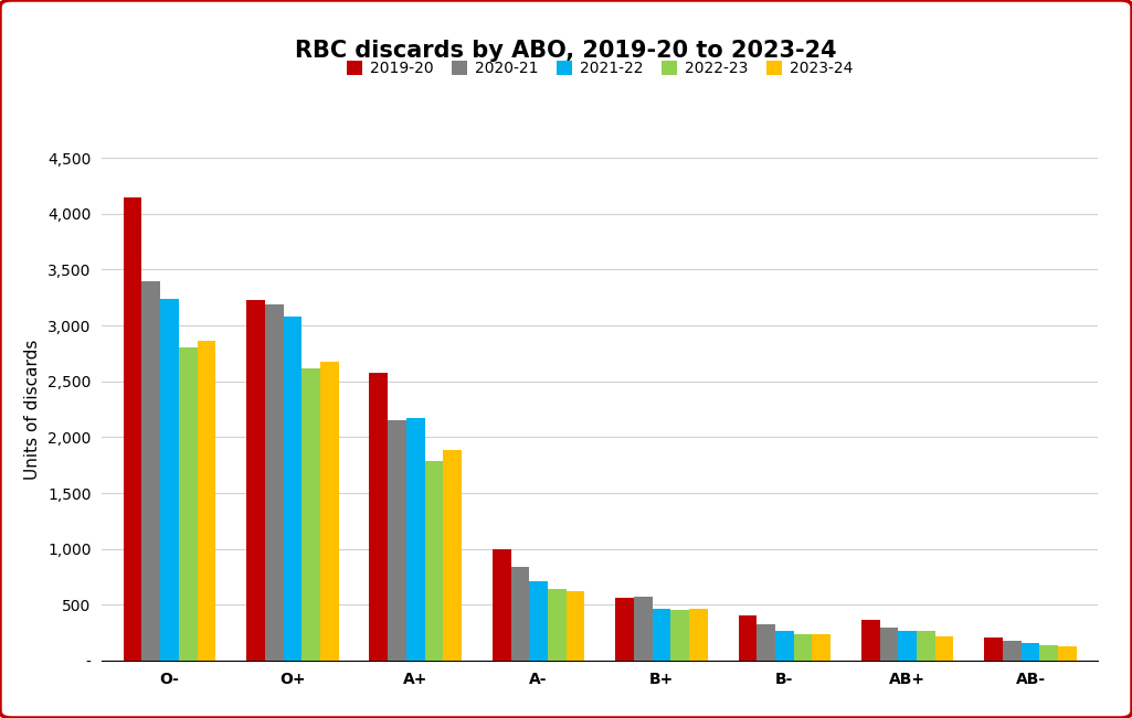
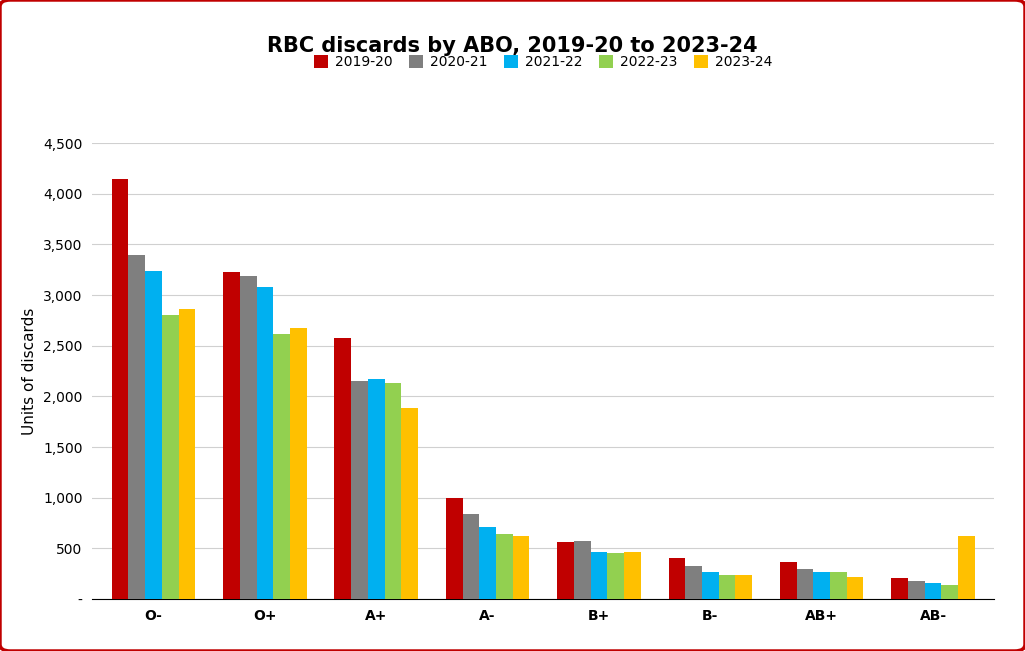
2022-23/A+: 1,790 -> 2,130
2023-24/AB-: 130 -> 620
